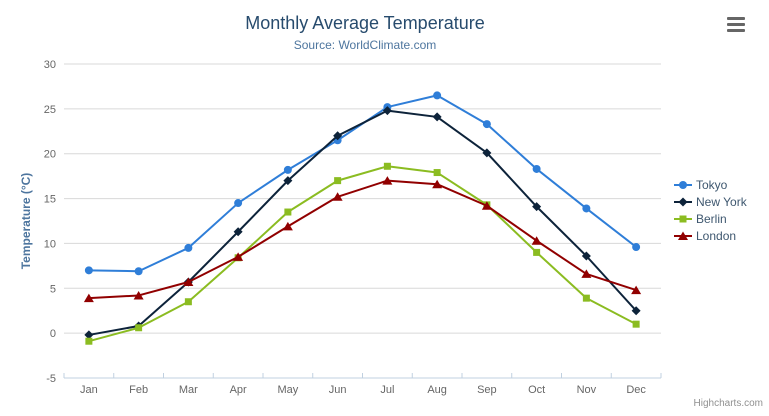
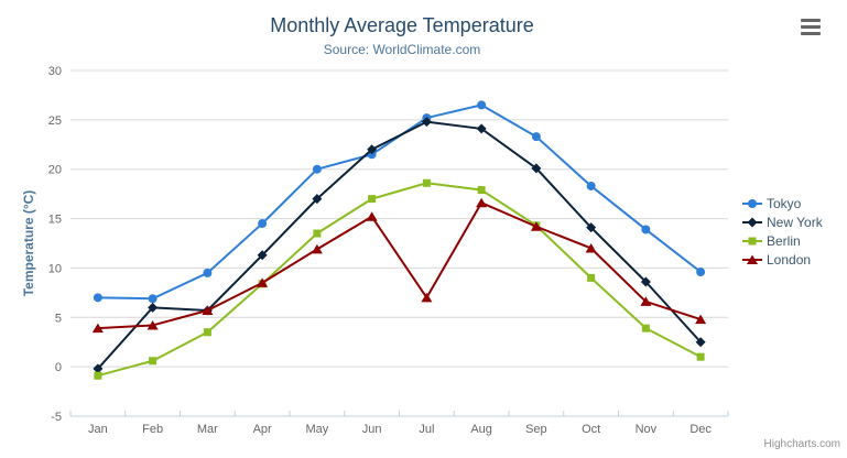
New York/Feb: 1 -> 6
Tokyo/May: 18 -> 20
London/Jul: 17 -> 7
London/Oct: 10 -> 12
